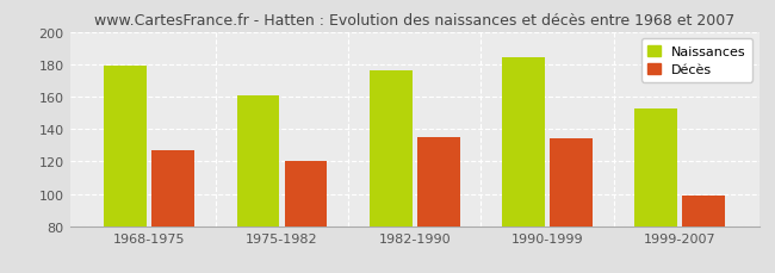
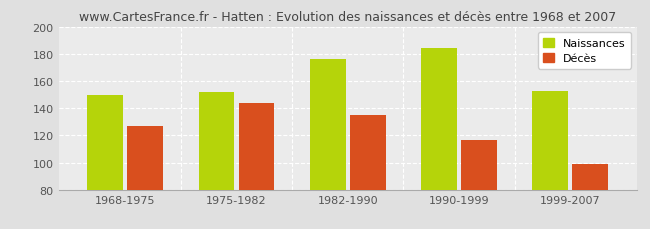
Naissances/1968-1975: 179 -> 150
Naissances/1975-1982: 161 -> 152
Décès/1975-1982: 120 -> 144
Décès/1990-1999: 134 -> 117
